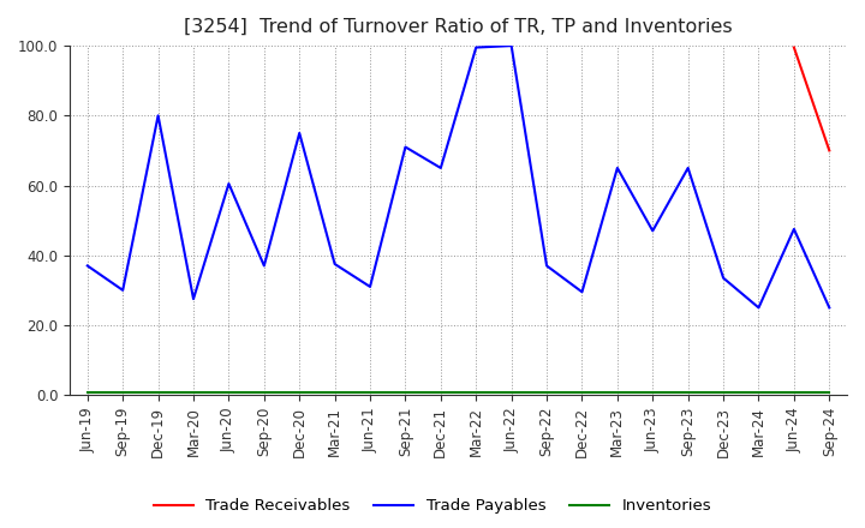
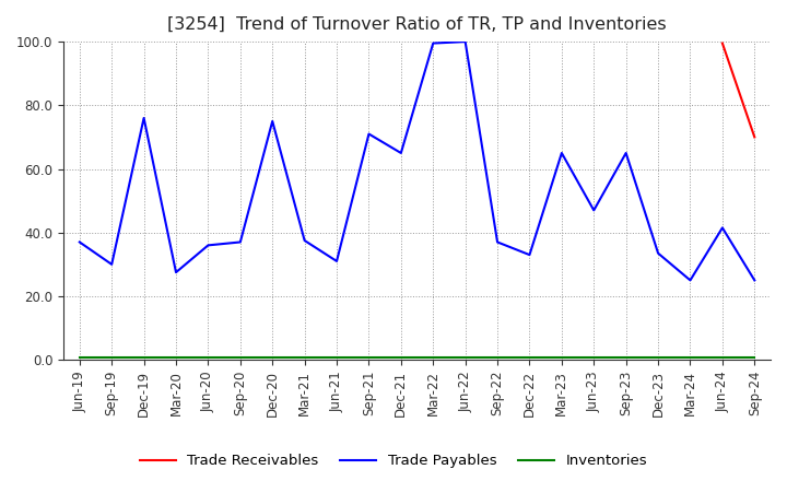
Trade Payables/Dec-19: 80.0 -> 76.0
Trade Payables/Jun-20: 60.5 -> 36.0
Trade Payables/Dec-22: 29.5 -> 33.0
Trade Payables/Jun-24: 47.5 -> 41.5
